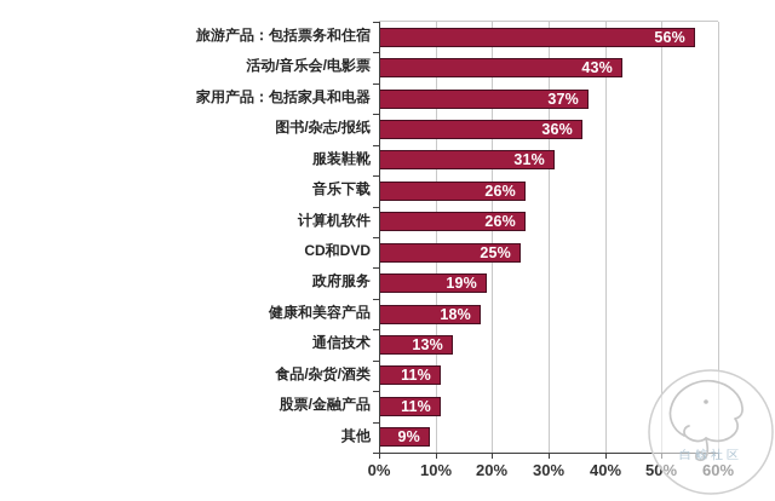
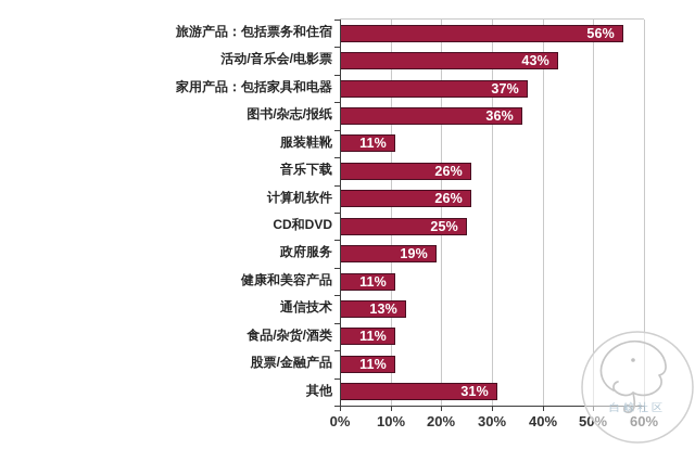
服装鞋靴: 31% -> 11%
健康和美容产品: 18% -> 11%
其他: 9% -> 31%
